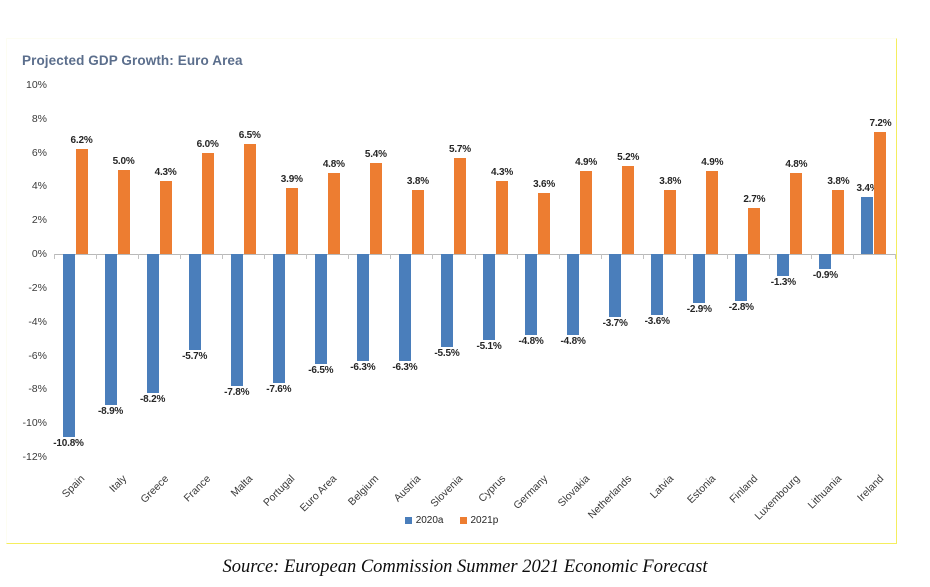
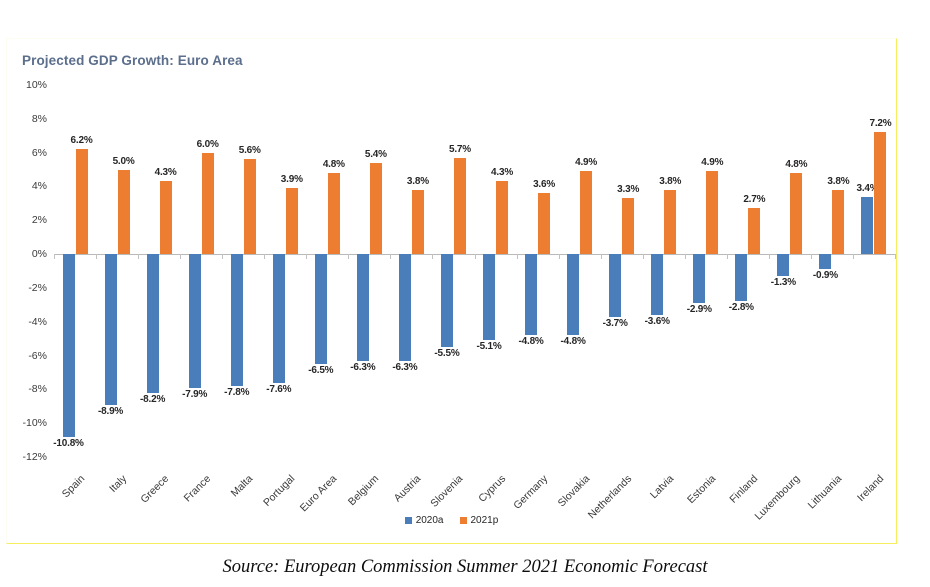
2020a/France: -5.7% -> -7.9%
2021p/Malta: 6.5% -> 5.6%
2021p/Netherlands: 5.2% -> 3.3%
